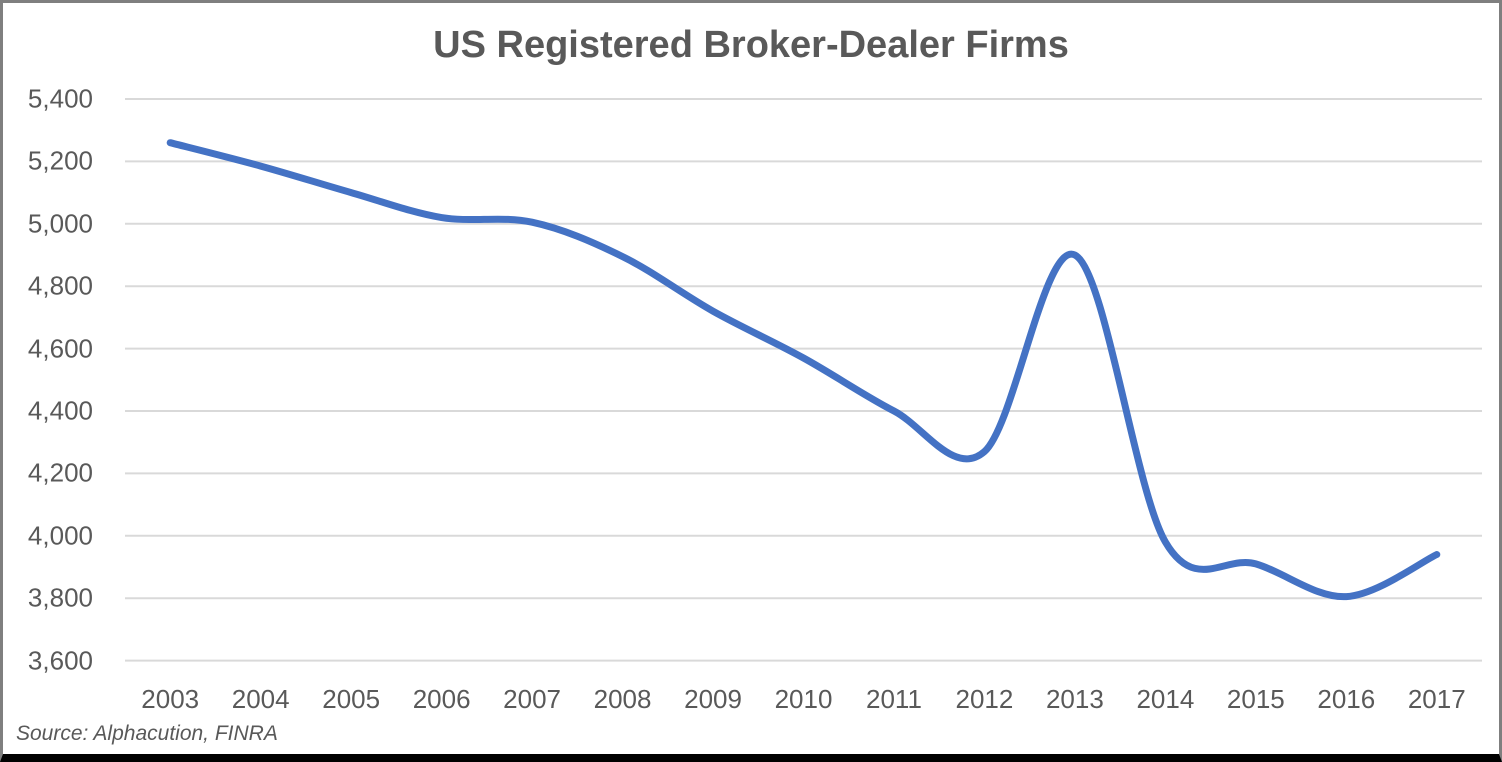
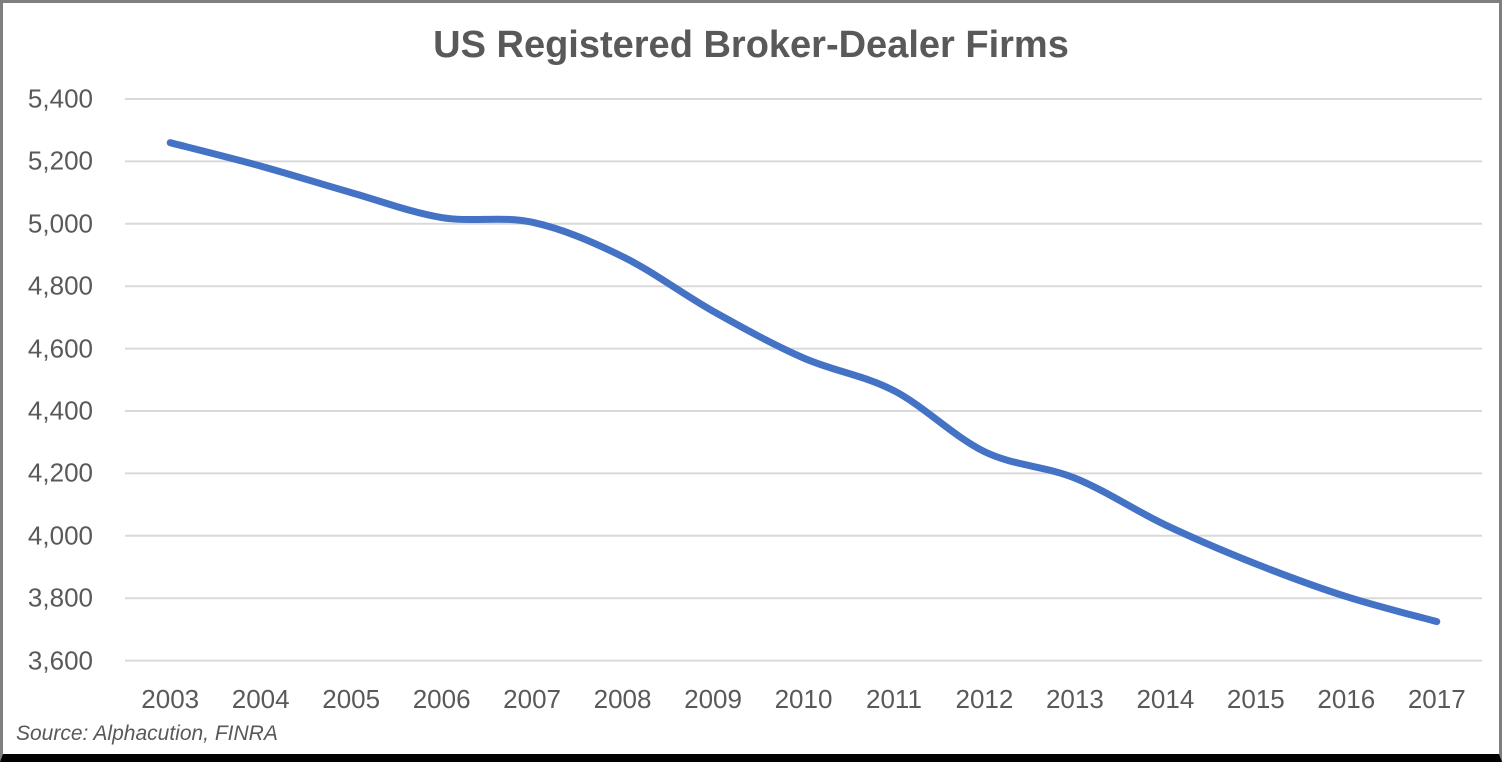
2011: 4400 -> 4460
2013: 4900 -> 4180
2014: 3980 -> 4040
2017: 3940 -> 3720
